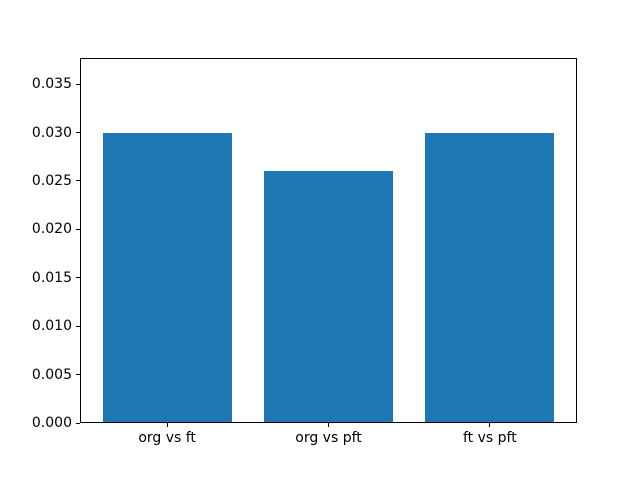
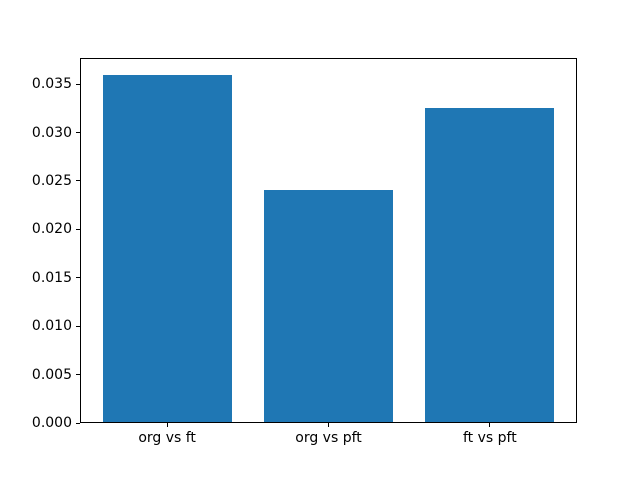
org vs ft: 0.030 -> 0.036
org vs pft: 0.026 -> 0.024
ft vs pft: 0.030 -> 0.033
